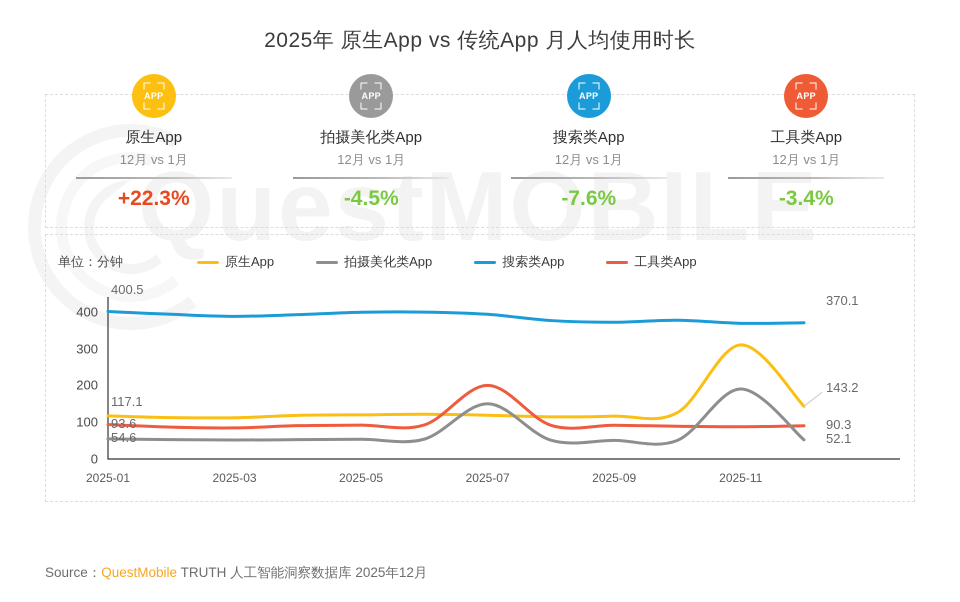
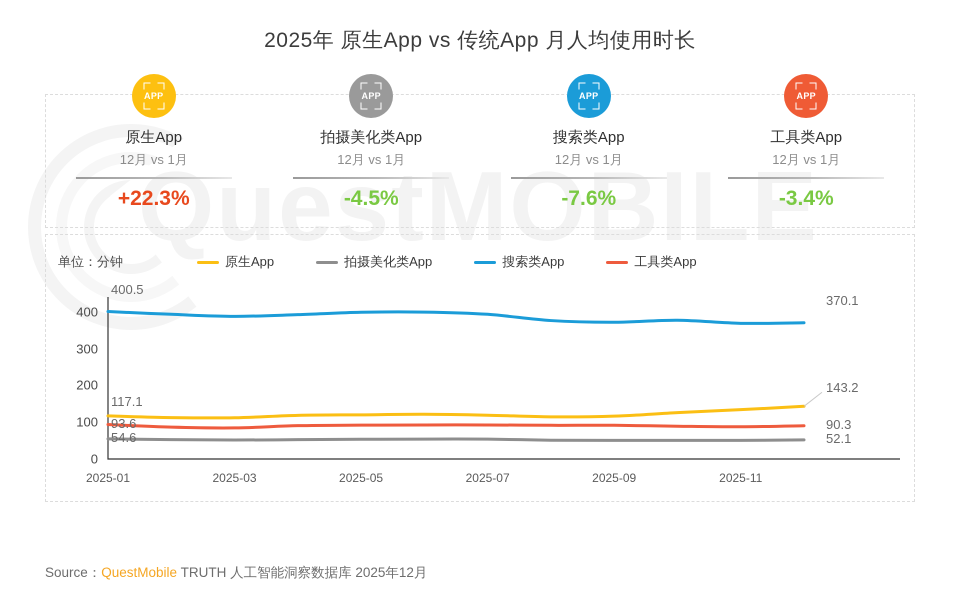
工具类App/2025-07: 200 -> 90
拍摄美化类App/2025-07: 150 -> 50
原生App/2025-11: 310 -> 130
拍摄美化类App/2025-11: 190 -> 50
